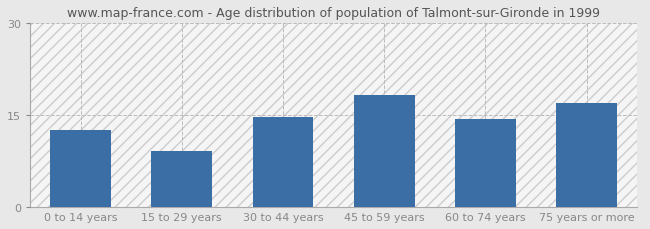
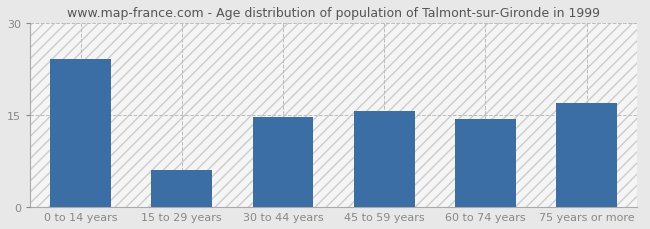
0 to 14 years: 12.5 -> 24.2
15 to 29 years: 9.2 -> 6.0
45 to 59 years: 18.2 -> 15.6
